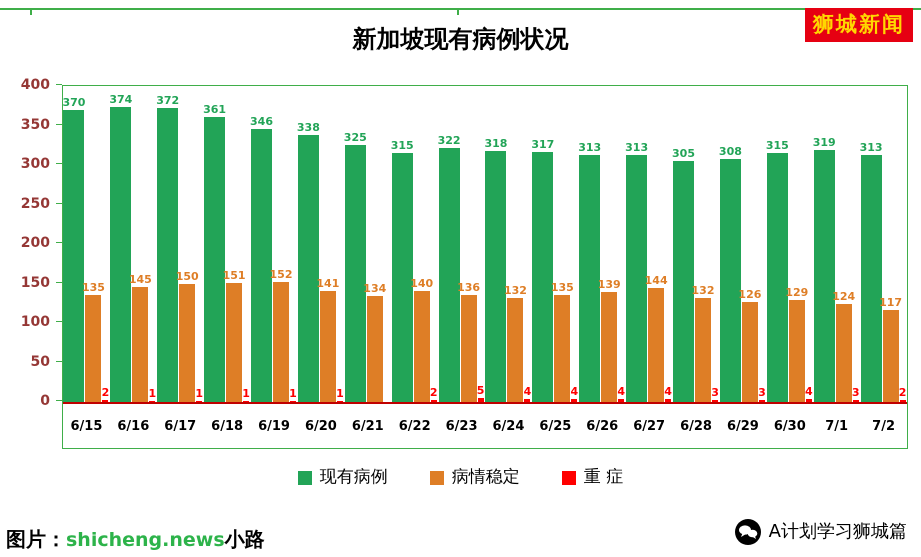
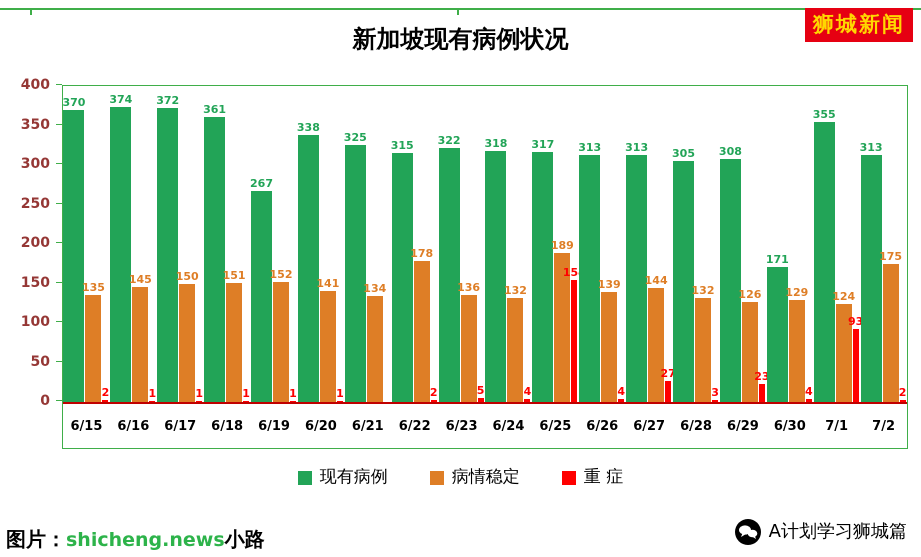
现有病例/6/19: 346 -> 267
病情稳定/6/22: 140 -> 178
病情稳定/6/25: 135 -> 189
重 症/6/25: 4 -> 154
重 症/6/27: 4 -> 27
重 症/6/29: 3 -> 23
现有病例/6/30: 315 -> 171
现有病例/7/1: 319 -> 355
重 症/7/1: 3 -> 93
病情稳定/7/2: 117 -> 175
